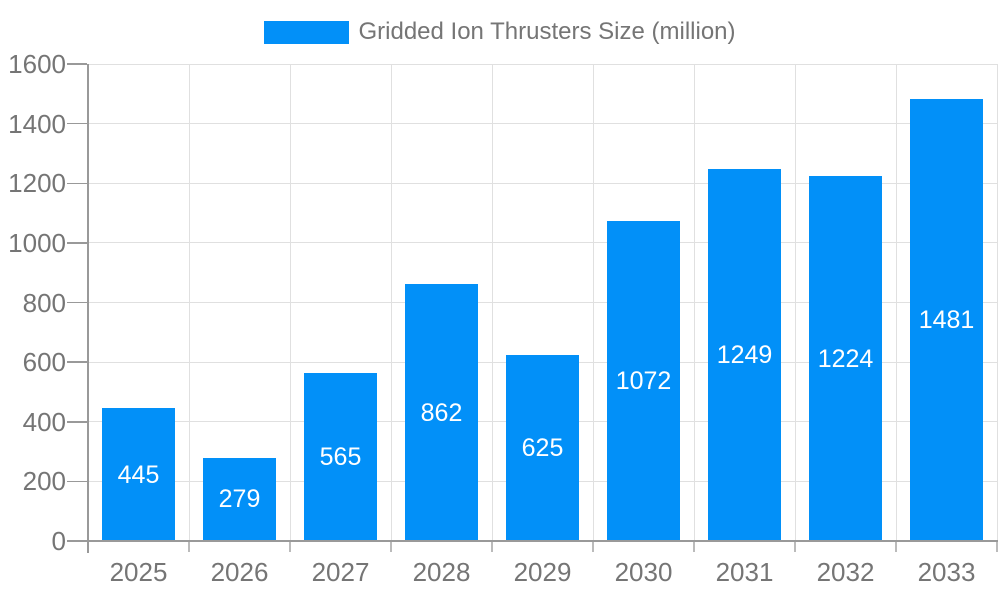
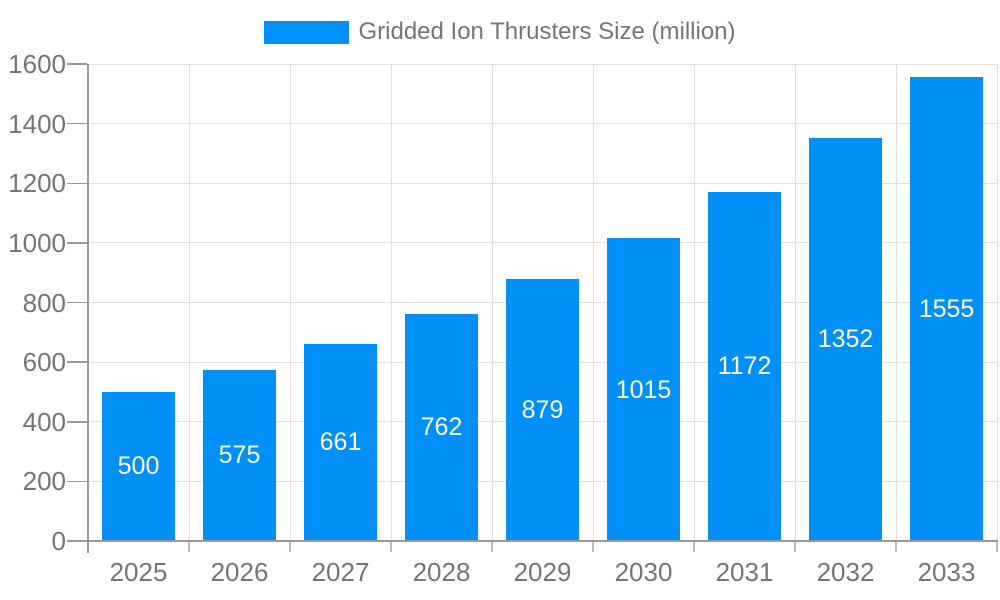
2025: 445 -> 500
2026: 279 -> 575
2027: 565 -> 661
2028: 862 -> 762
2029: 625 -> 879
2030: 1072 -> 1015
2031: 1249 -> 1172
2032: 1224 -> 1352
2033: 1481 -> 1555
